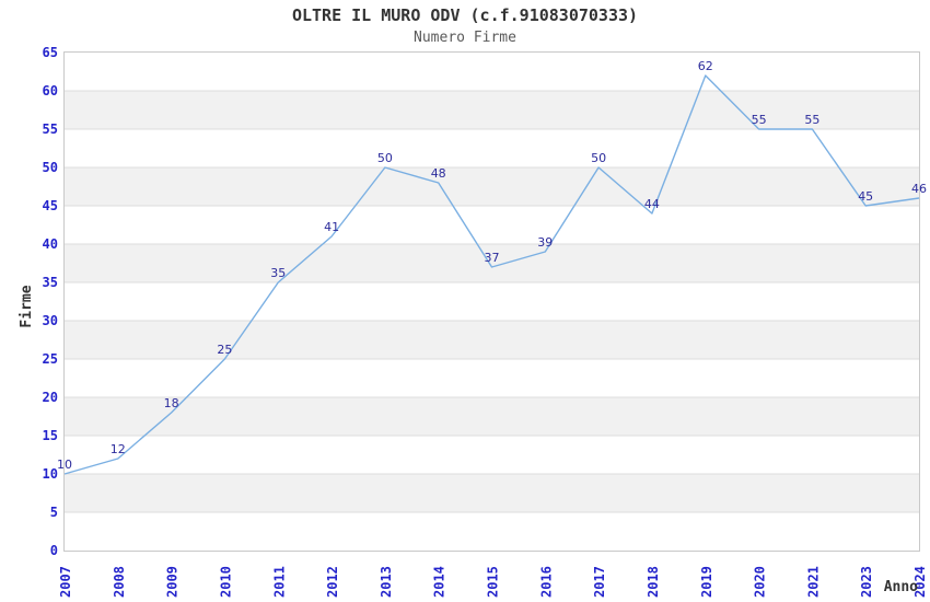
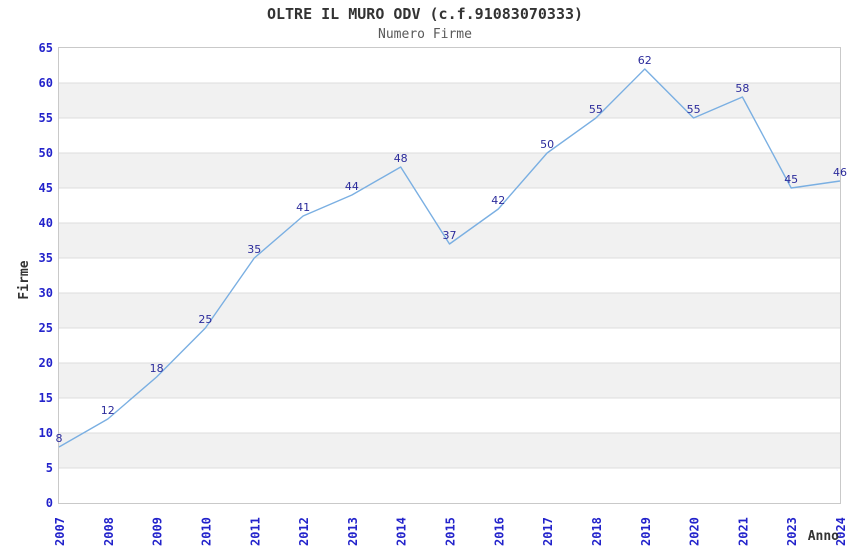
2007: 10 -> 8
2013: 50 -> 44
2016: 39 -> 42
2018: 44 -> 55
2021: 55 -> 58
